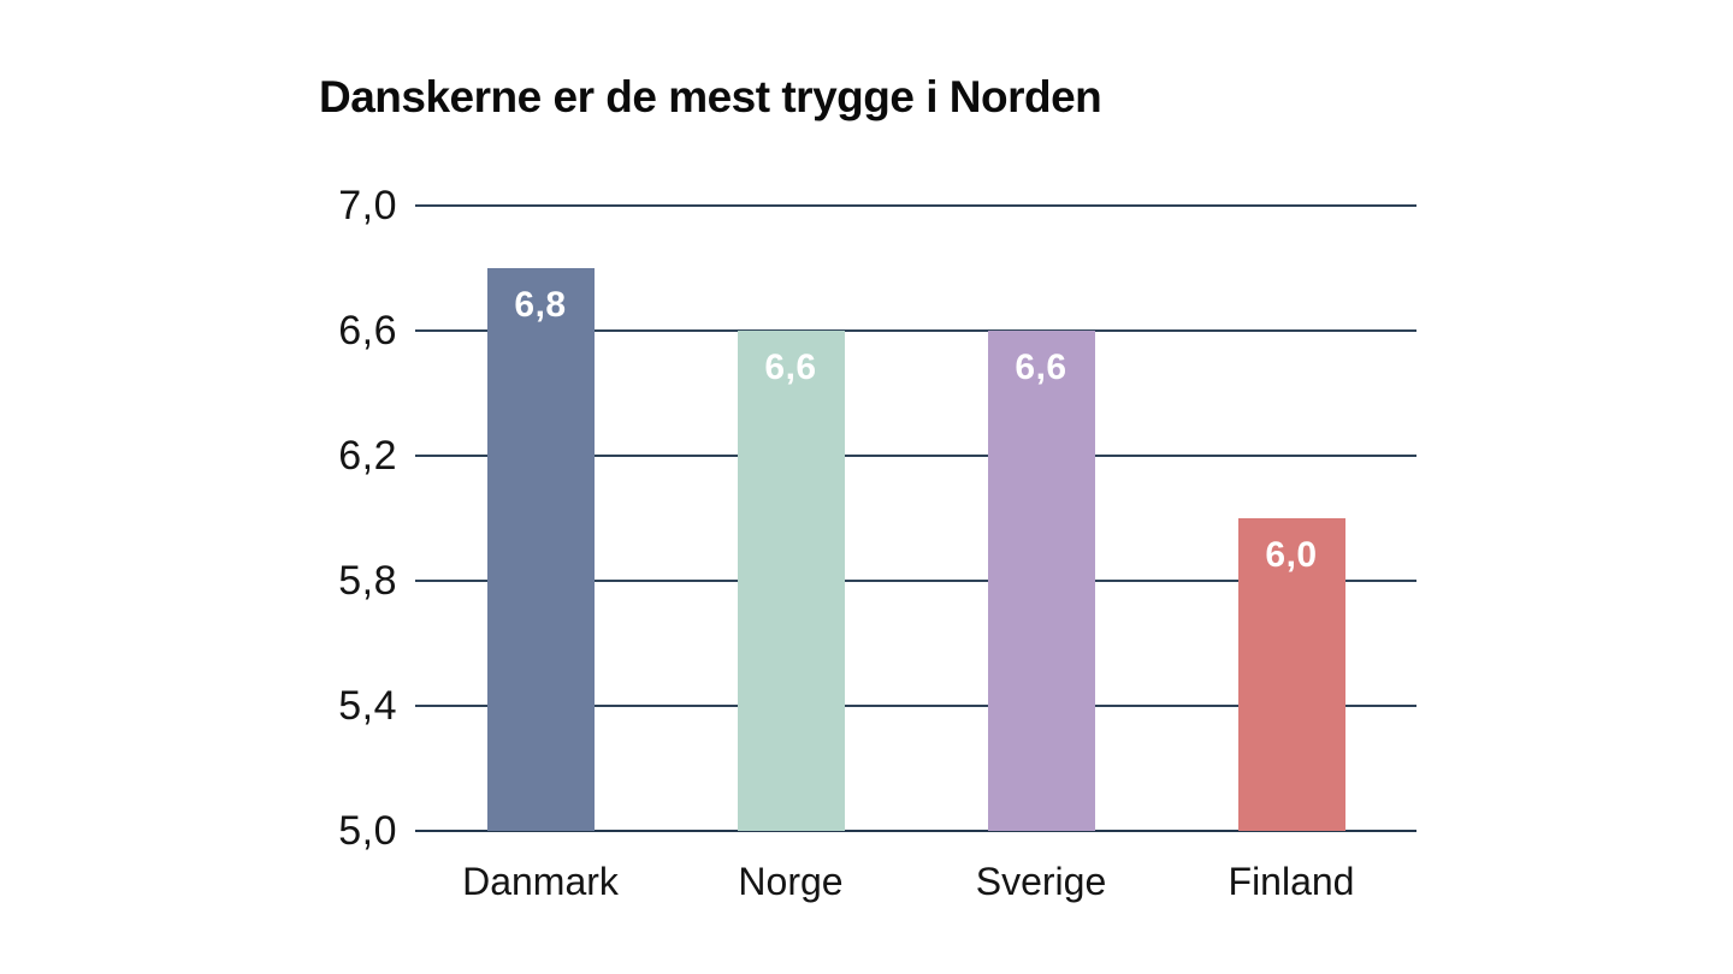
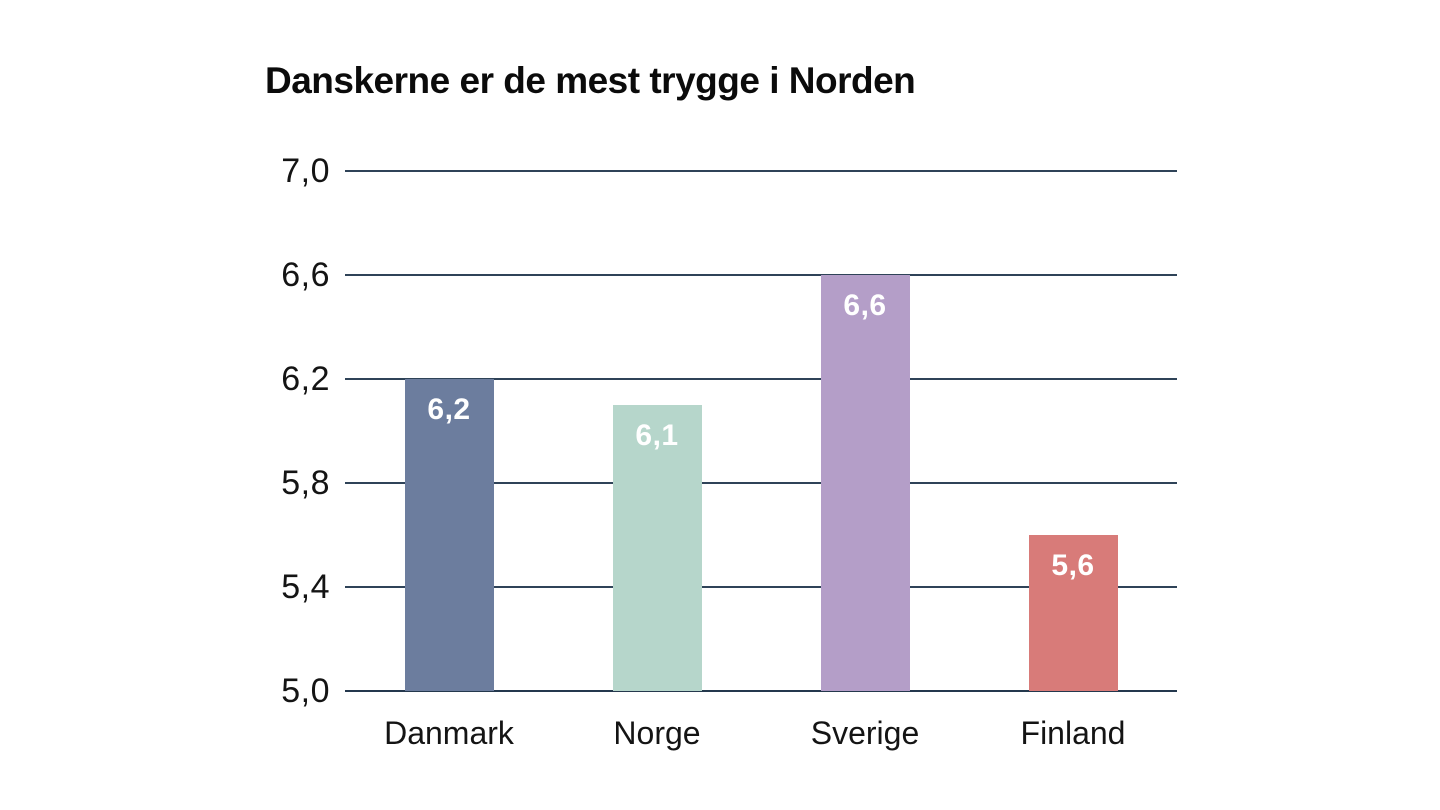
Danmark: 6,8 -> 6,2
Norge: 6,6 -> 6,1
Finland: 6,0 -> 5,6
